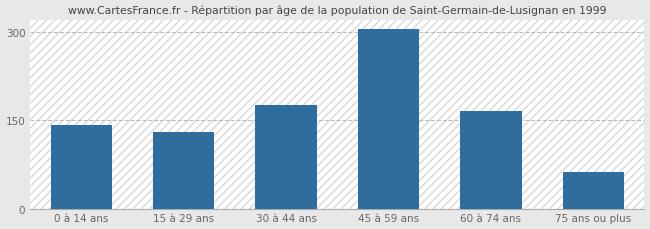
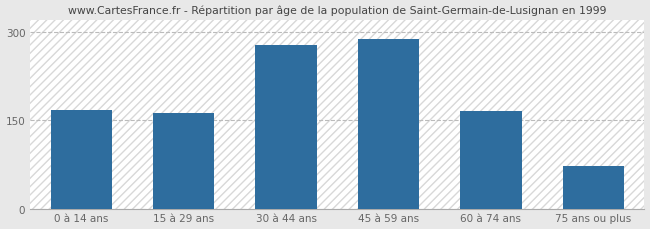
0 à 14 ans: 142 -> 168
15 à 29 ans: 130 -> 162
30 à 44 ans: 176 -> 278
45 à 59 ans: 304 -> 287
75 ans ou plus: 62 -> 72
